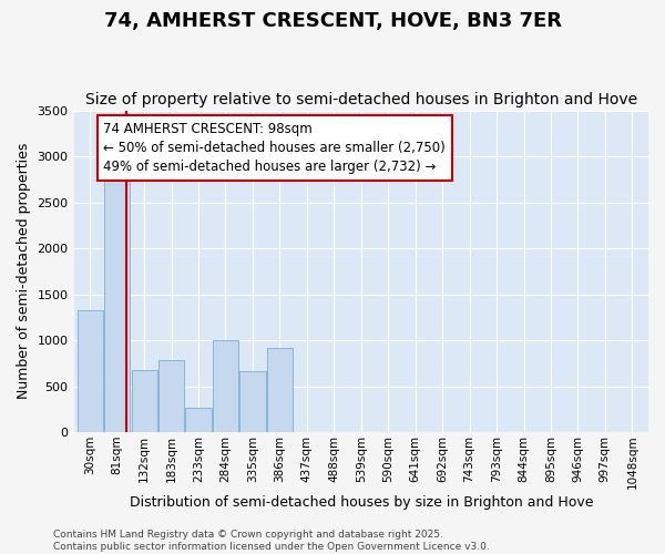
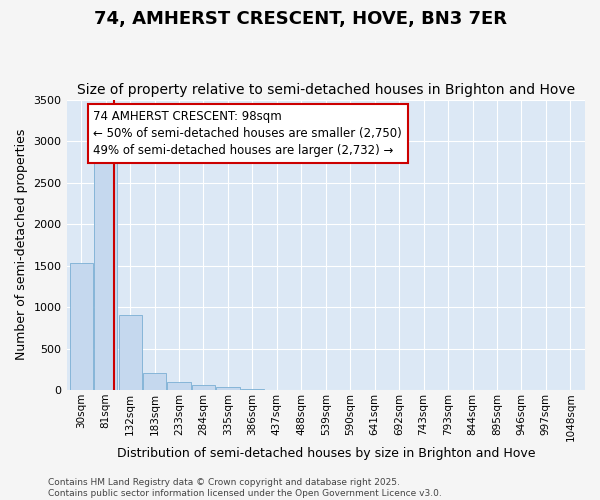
30sqm: 1320 -> 1530
132sqm: 680 -> 900
183sqm: 780 -> 210
233sqm: 260 -> 100
284sqm: 1000 -> 60
335sqm: 660 -> 40
386sqm: 920 -> 10
